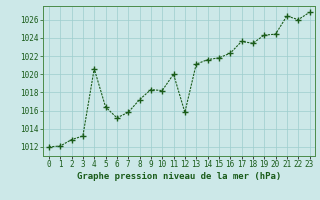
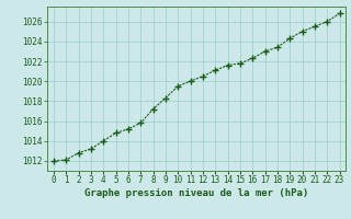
4: 1020.6 -> 1014.0
5: 1016.4 -> 1014.8
10: 1018.2 -> 1019.5
12: 1015.8 -> 1020.5
17: 1023.6 -> 1023.0
20: 1024.4 -> 1025.0
21: 1026.4 -> 1025.5
